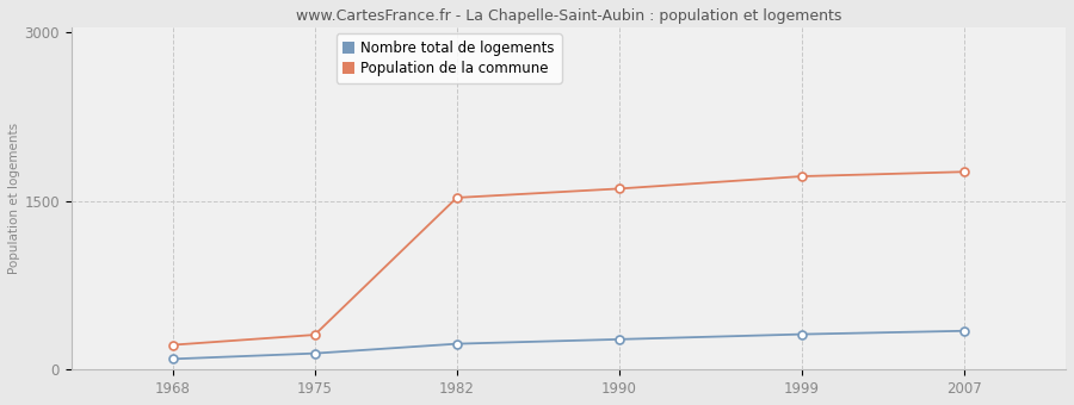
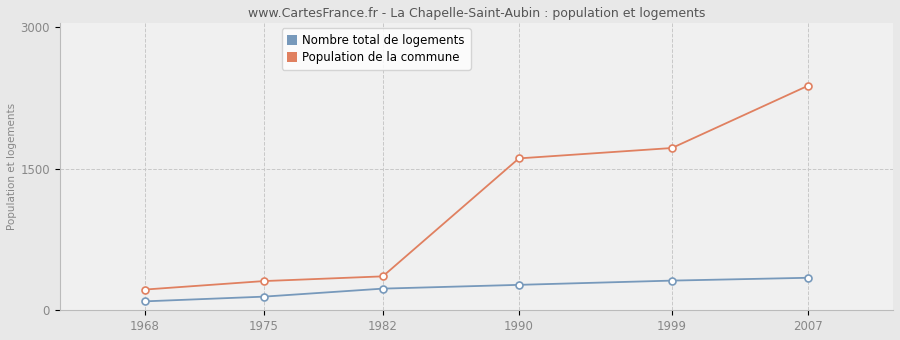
Population de la commune/1982: 1530 -> 360
Population de la commune/2007: 1760 -> 2380
